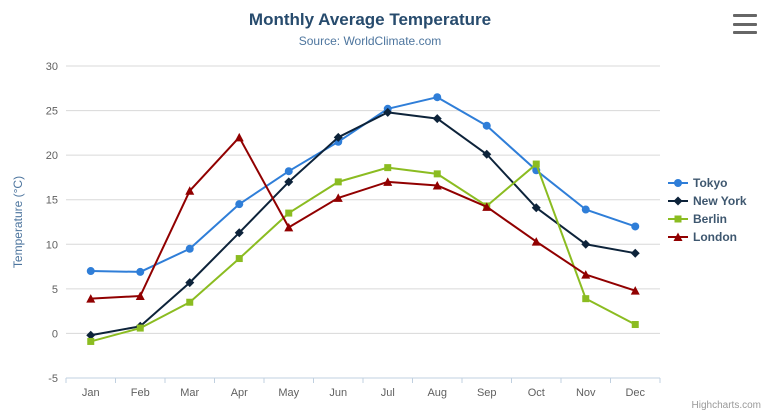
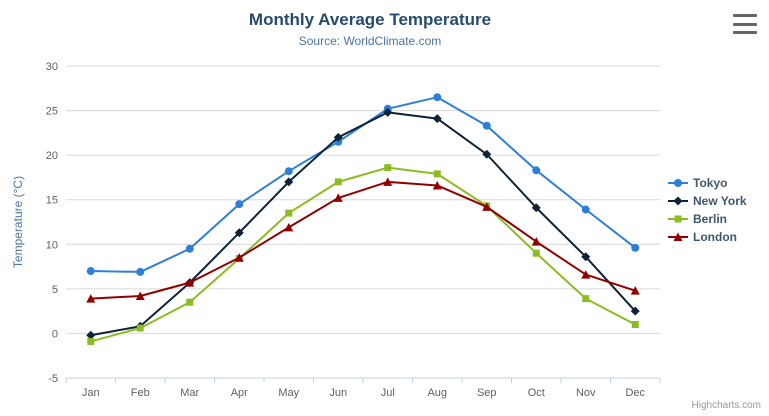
London/Mar: 16 -> 6
London/Apr: 22 -> 8
Berlin/Oct: 19 -> 9
New York/Nov: 10 -> 9
Tokyo/Dec: 12 -> 10
New York/Dec: 9 -> 2
